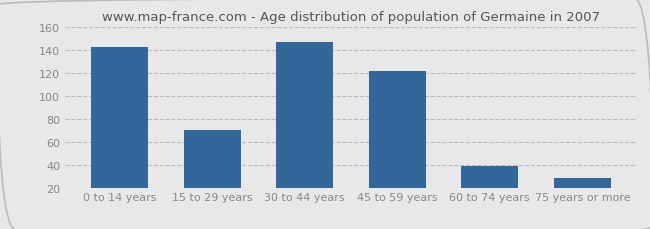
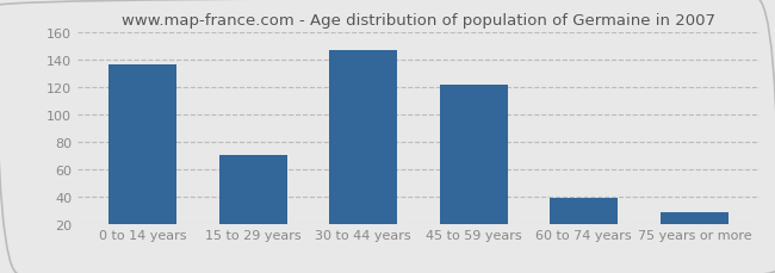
0 to 14 years: 142 -> 136
